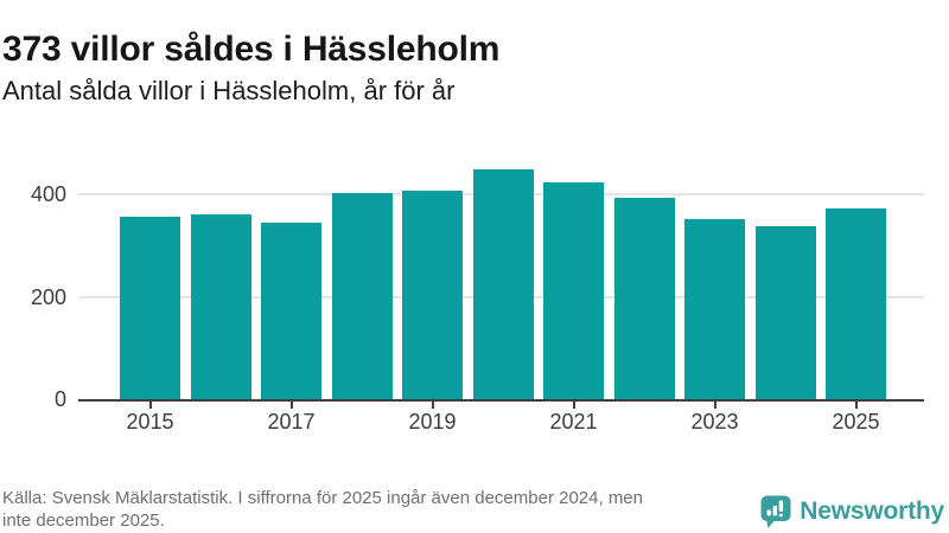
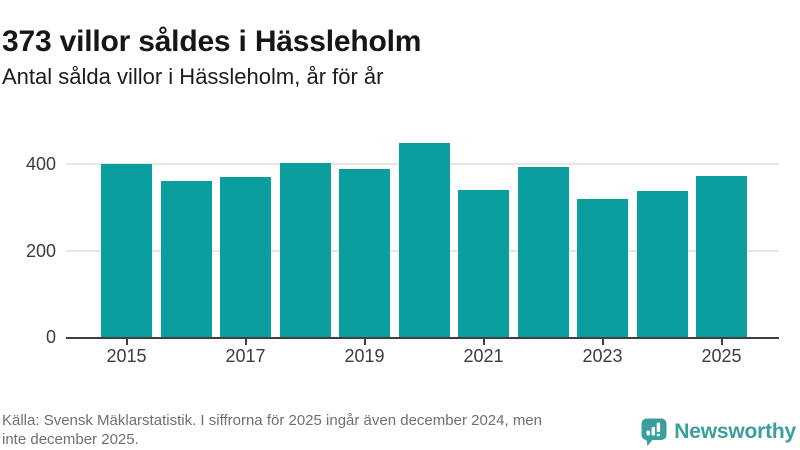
2015: 360 -> 400
2017: 350 -> 370
2019: 410 -> 390
2021: 420 -> 340
2023: 350 -> 320
